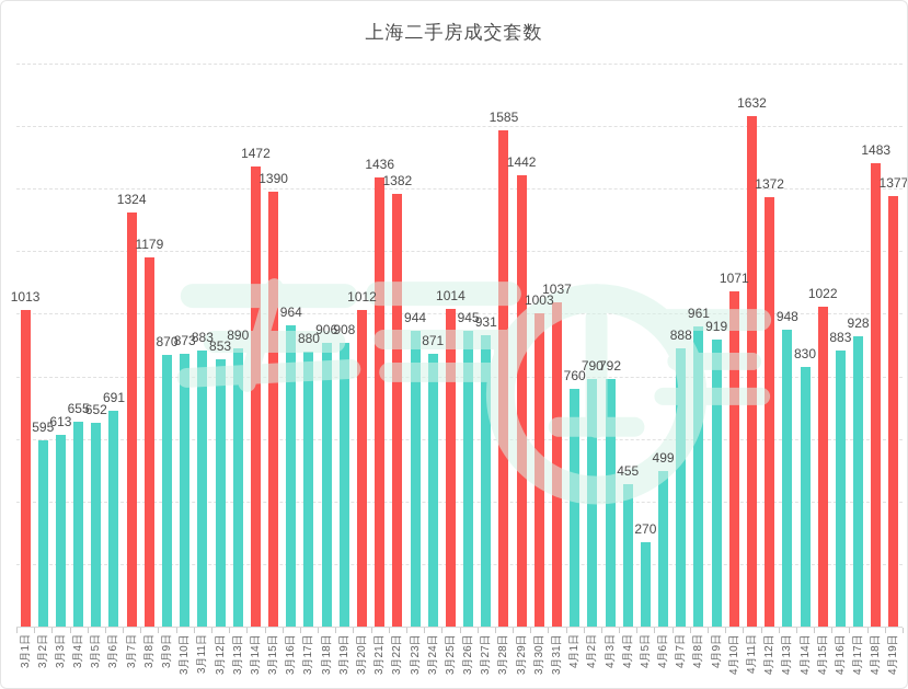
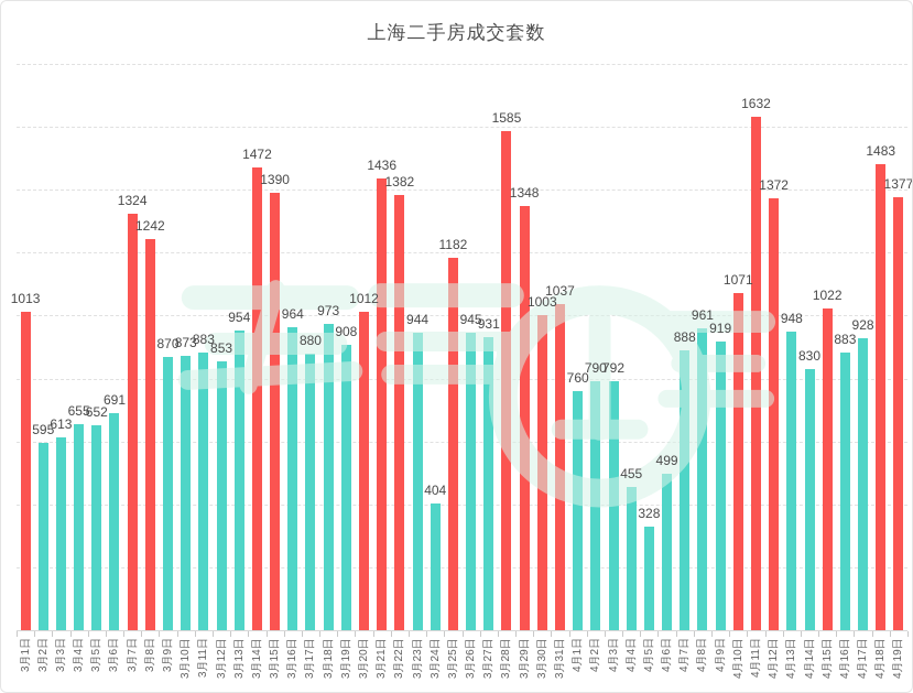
3月8日: 1179 -> 1242
3月13日: 890 -> 954
3月18日: 906 -> 973
3月24日: 871 -> 404
3月25日: 1014 -> 1182
3月29日: 1442 -> 1348
4月5日: 270 -> 328
